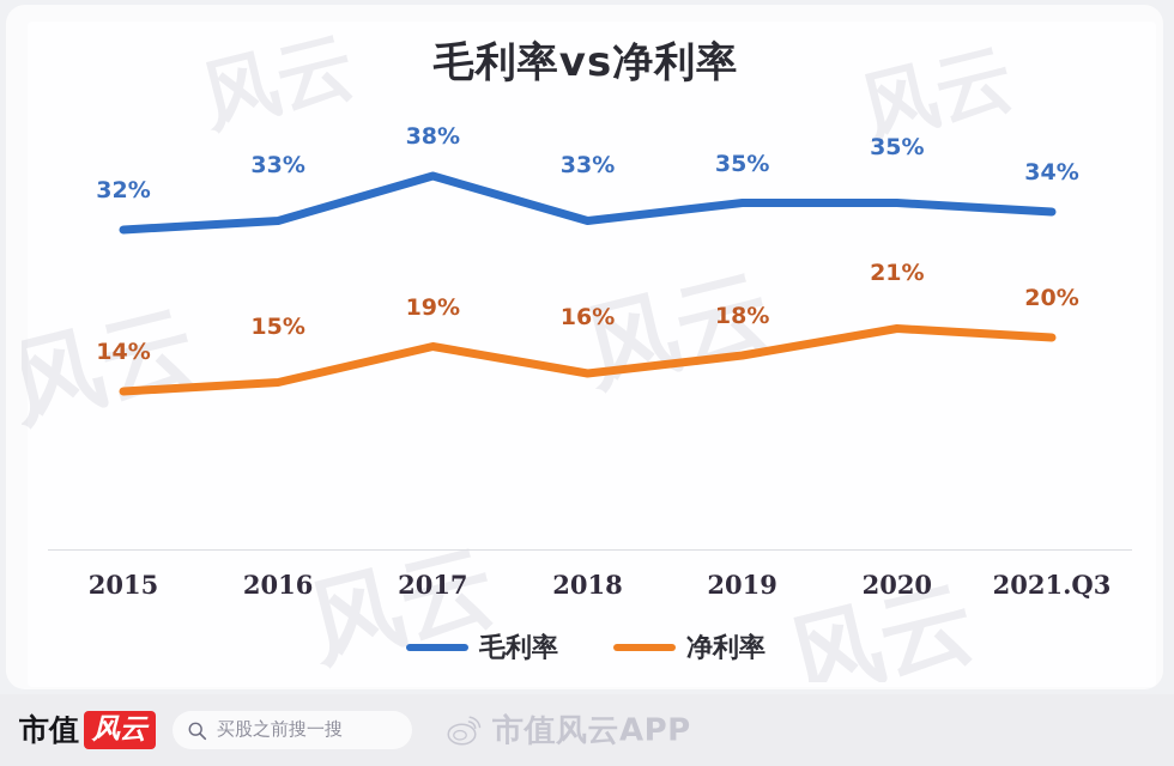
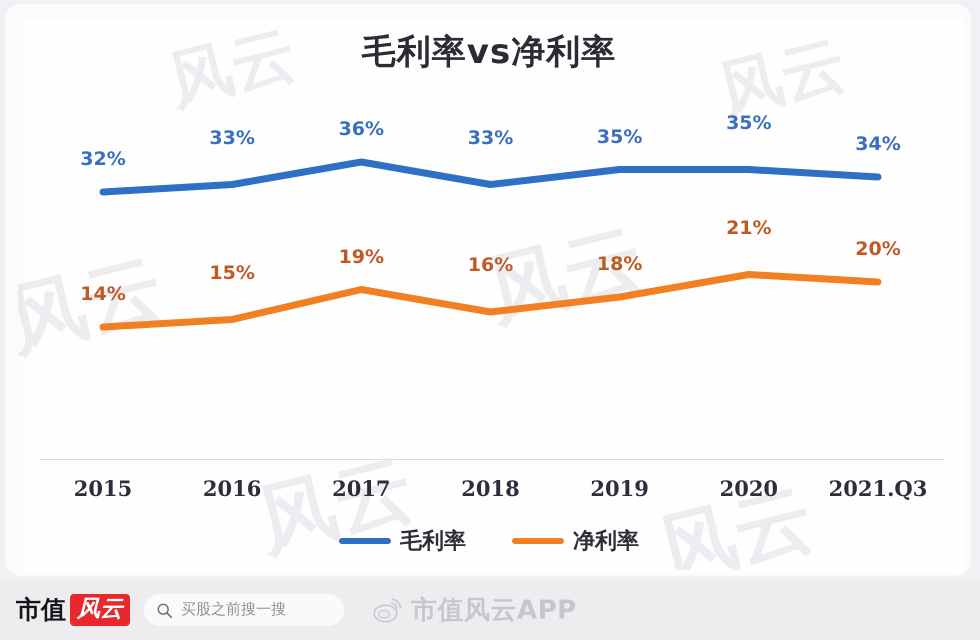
毛利率/2017: 38% -> 36%
